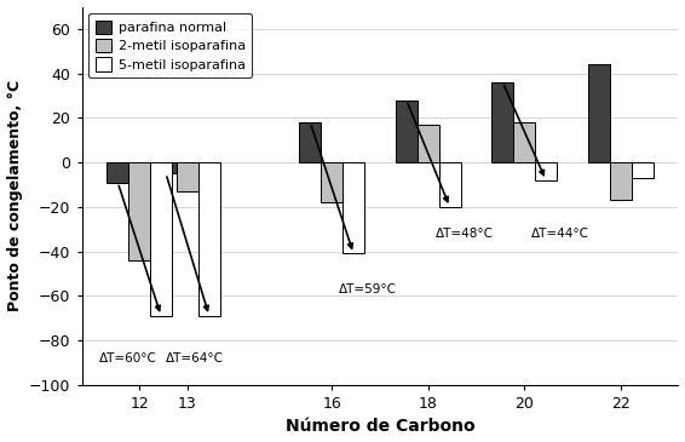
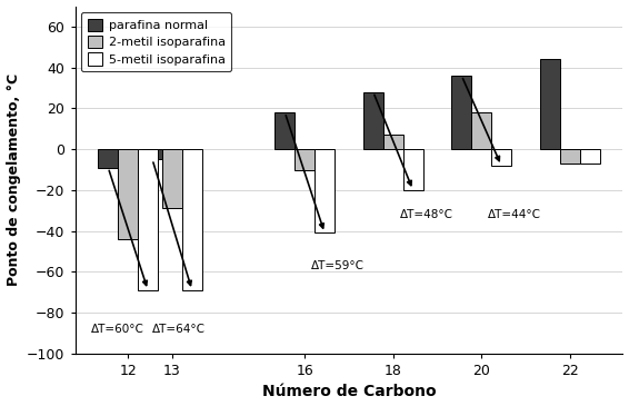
2-metil isoparafina/13: -13 -> -29
2-metil isoparafina/16: -18 -> -10
2-metil isoparafina/18: 17 -> 7
2-metil isoparafina/22: -17 -> -7
